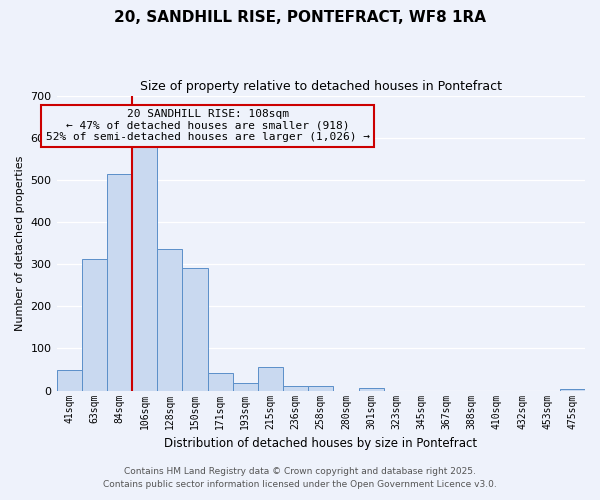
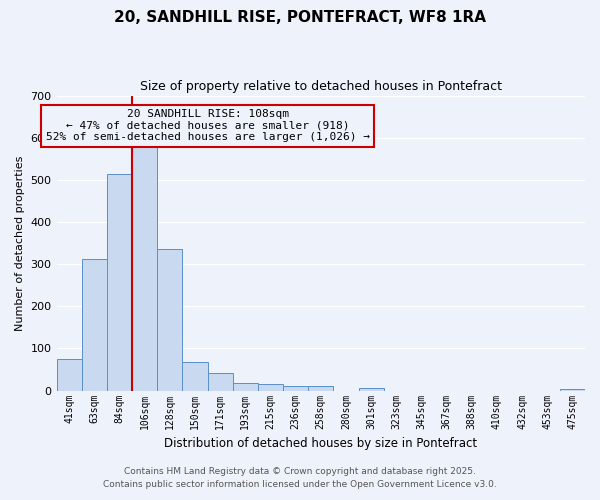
41sqm: 50 -> 75
150sqm: 290 -> 68
215sqm: 55 -> 16
